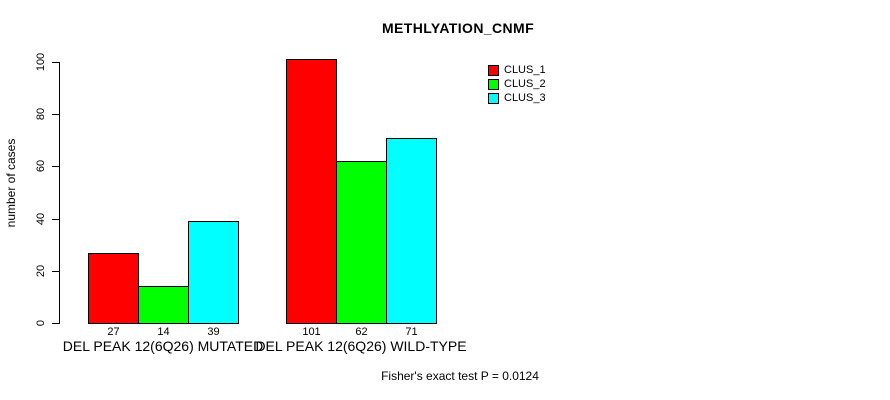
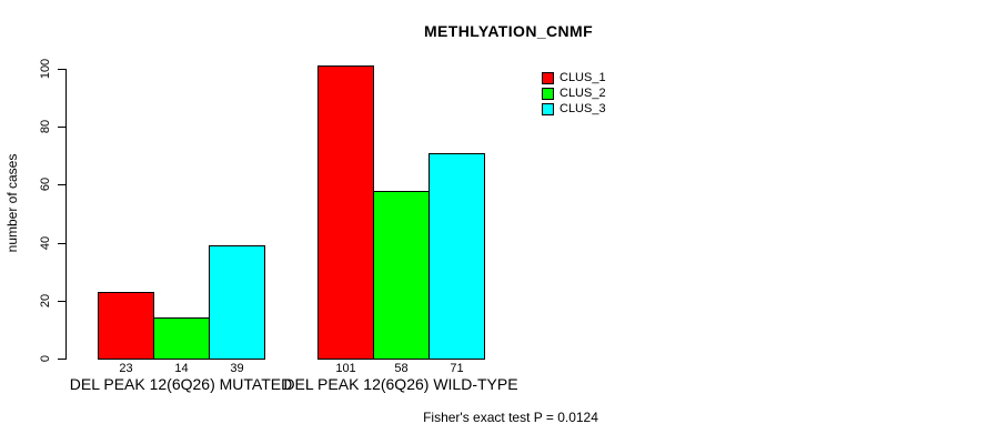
CLUS_1/DEL PEAK 12(6Q26) MUTATED: 27 -> 23
CLUS_2/DEL PEAK 12(6Q26) WILD-TYPE: 62 -> 58
